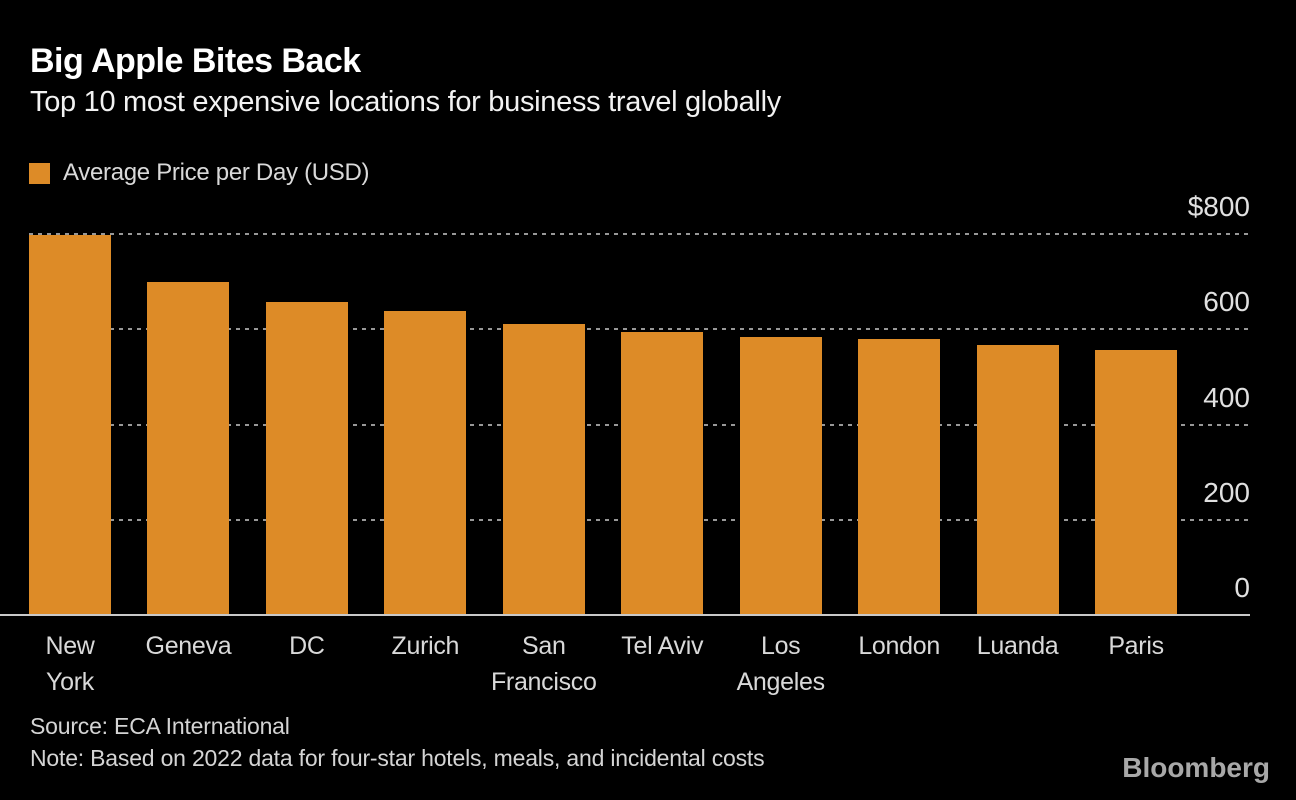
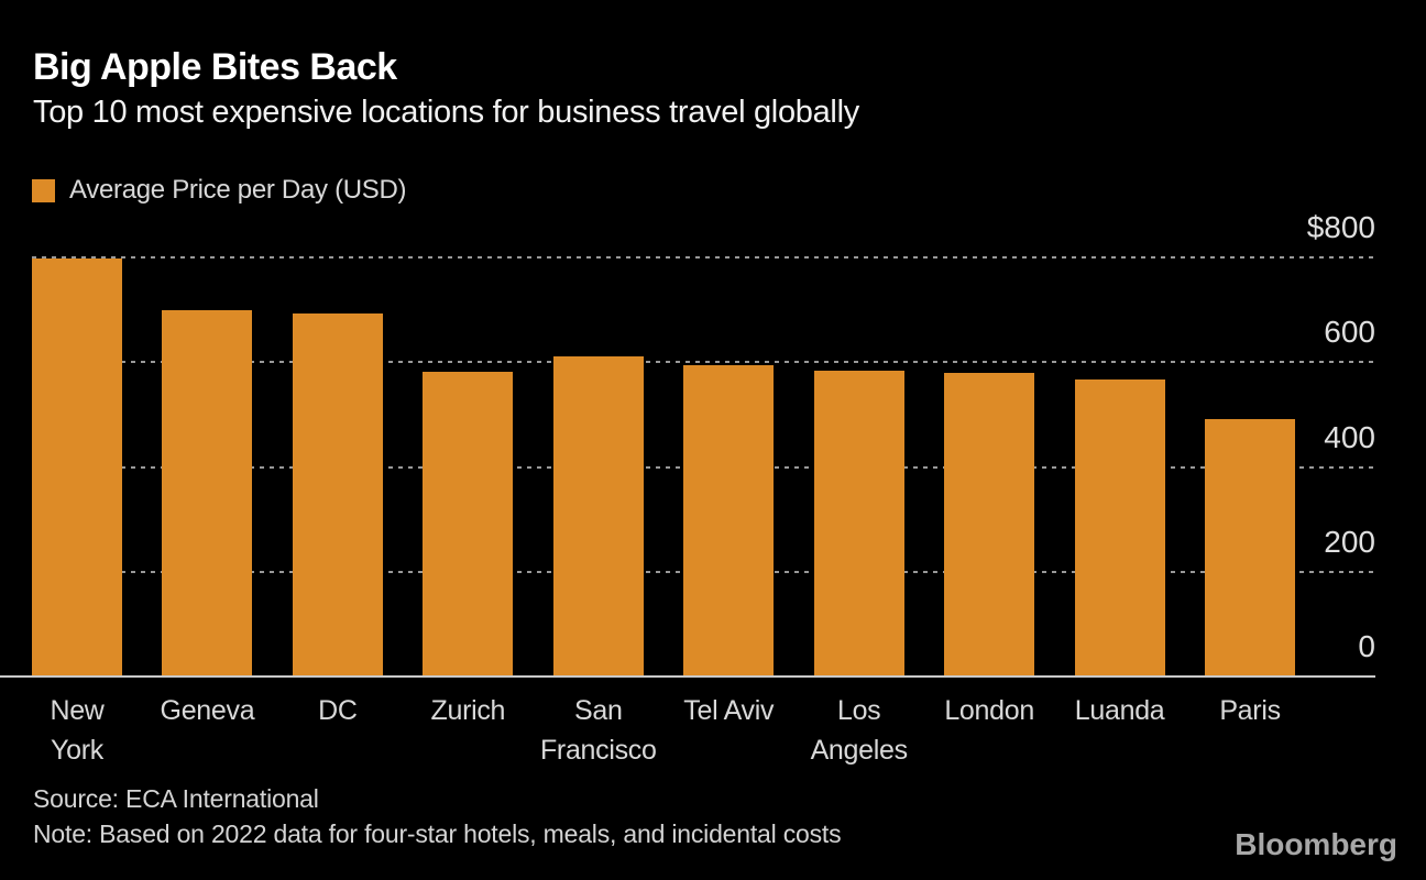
DC: $660 -> $690
Zurich: $640 -> $580
Paris: $560 -> $490
